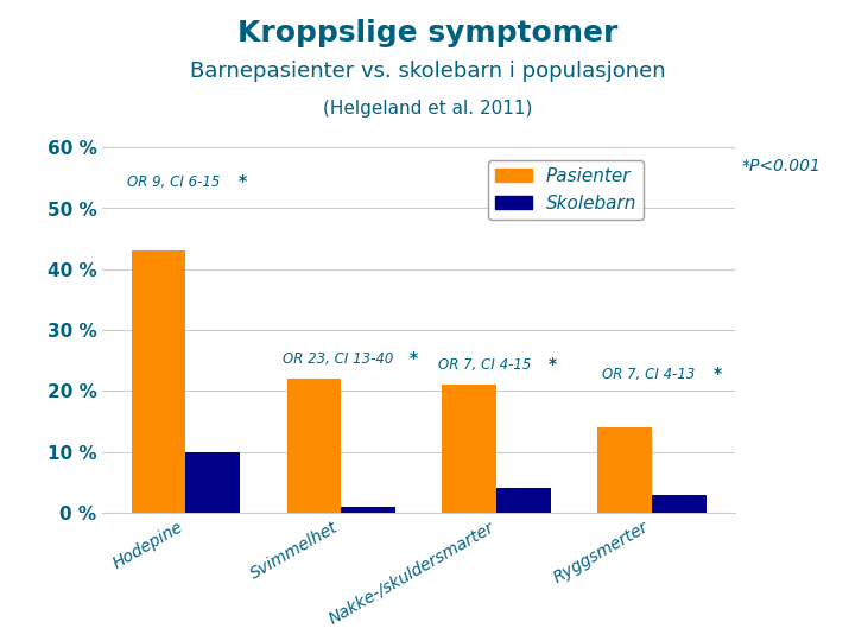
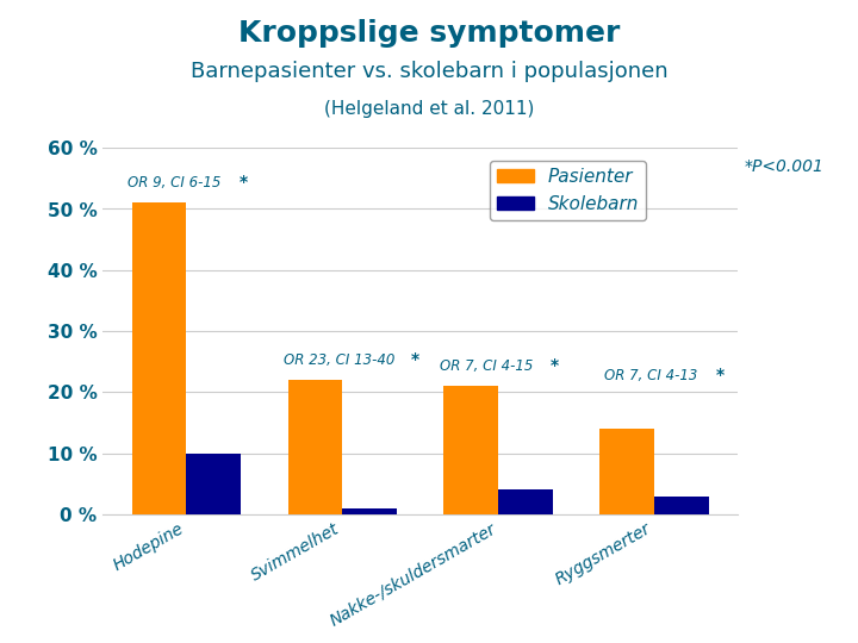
Pasienter/Hodepine: 43 % -> 51 %
